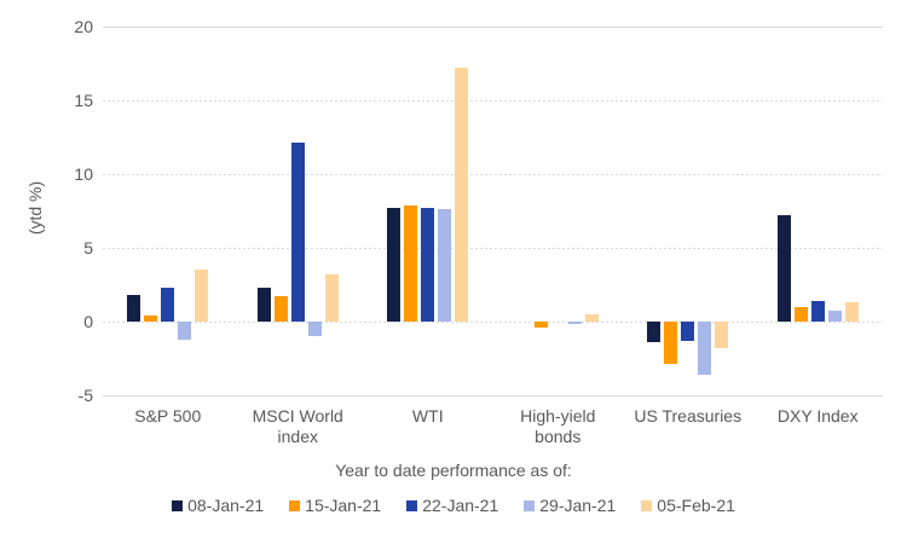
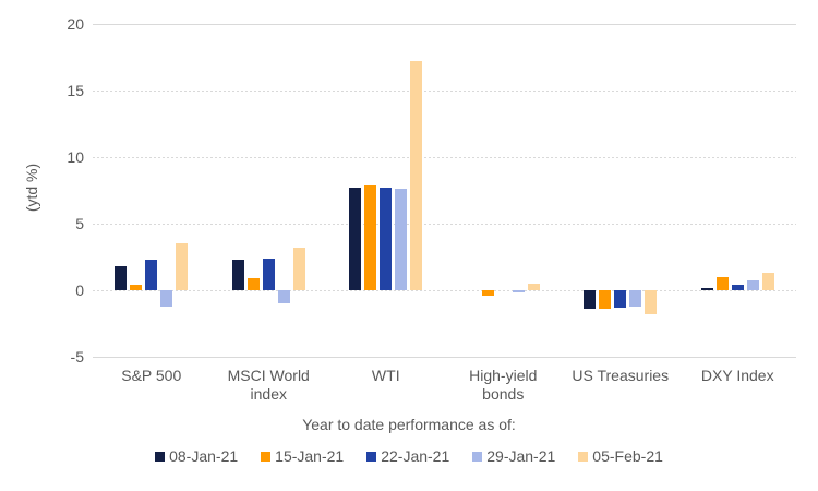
15-Jan-21/MSCI World index: 1.7 -> 0.9
22-Jan-21/MSCI World index: 12.1 -> 2.4
15-Jan-21/US Treasuries: -2.9 -> -1.4
29-Jan-21/US Treasuries: -3.6 -> -1.2
08-Jan-21/DXY Index: 7.2 -> 0.2
22-Jan-21/DXY Index: 1.4 -> 0.4
